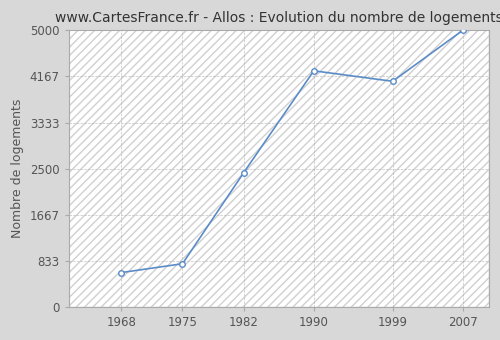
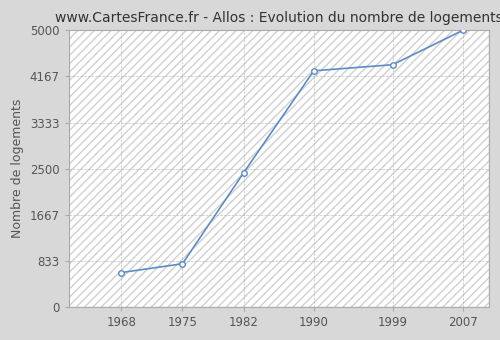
1999: 4080 -> 4380
